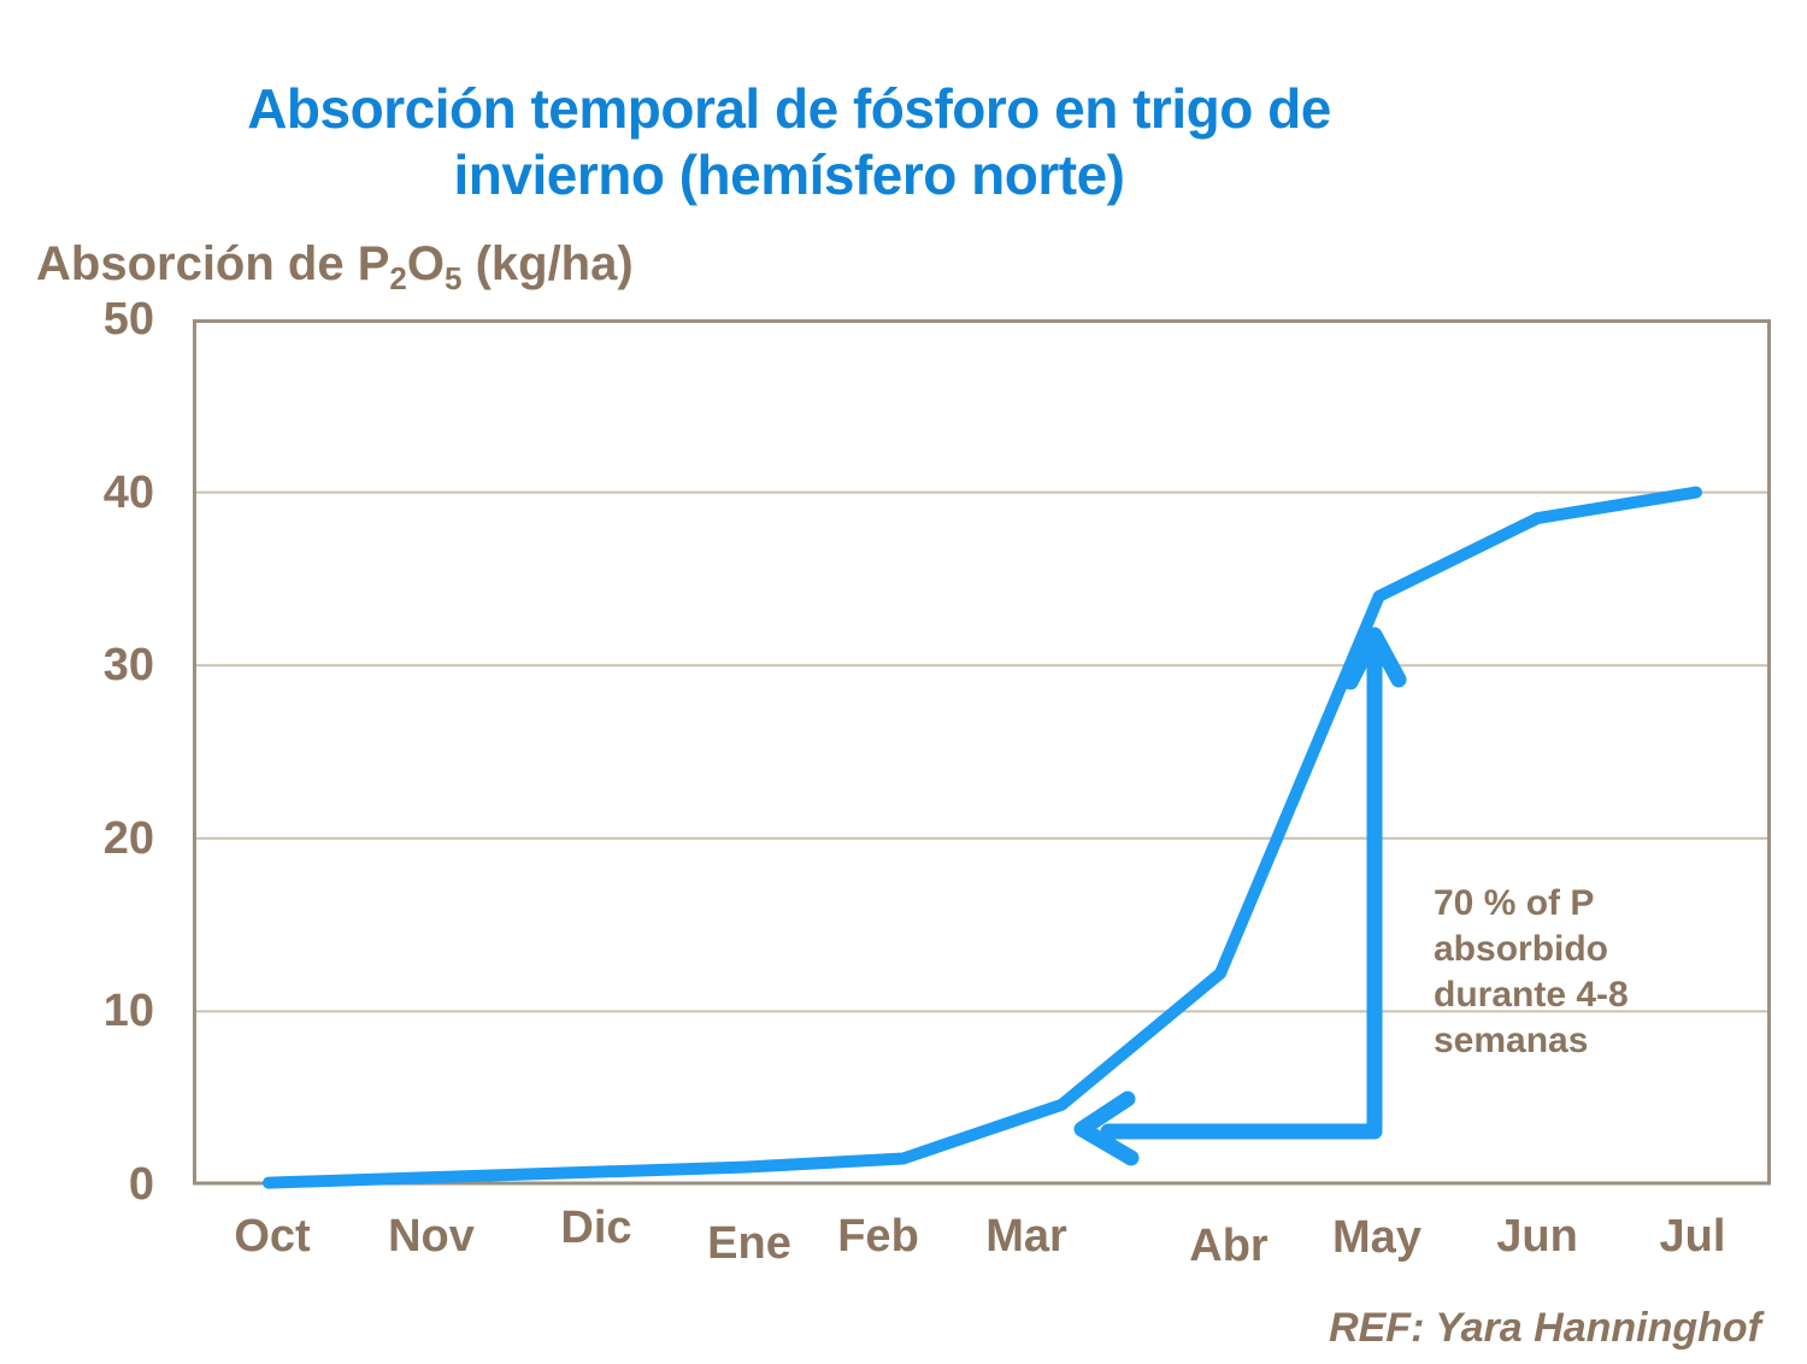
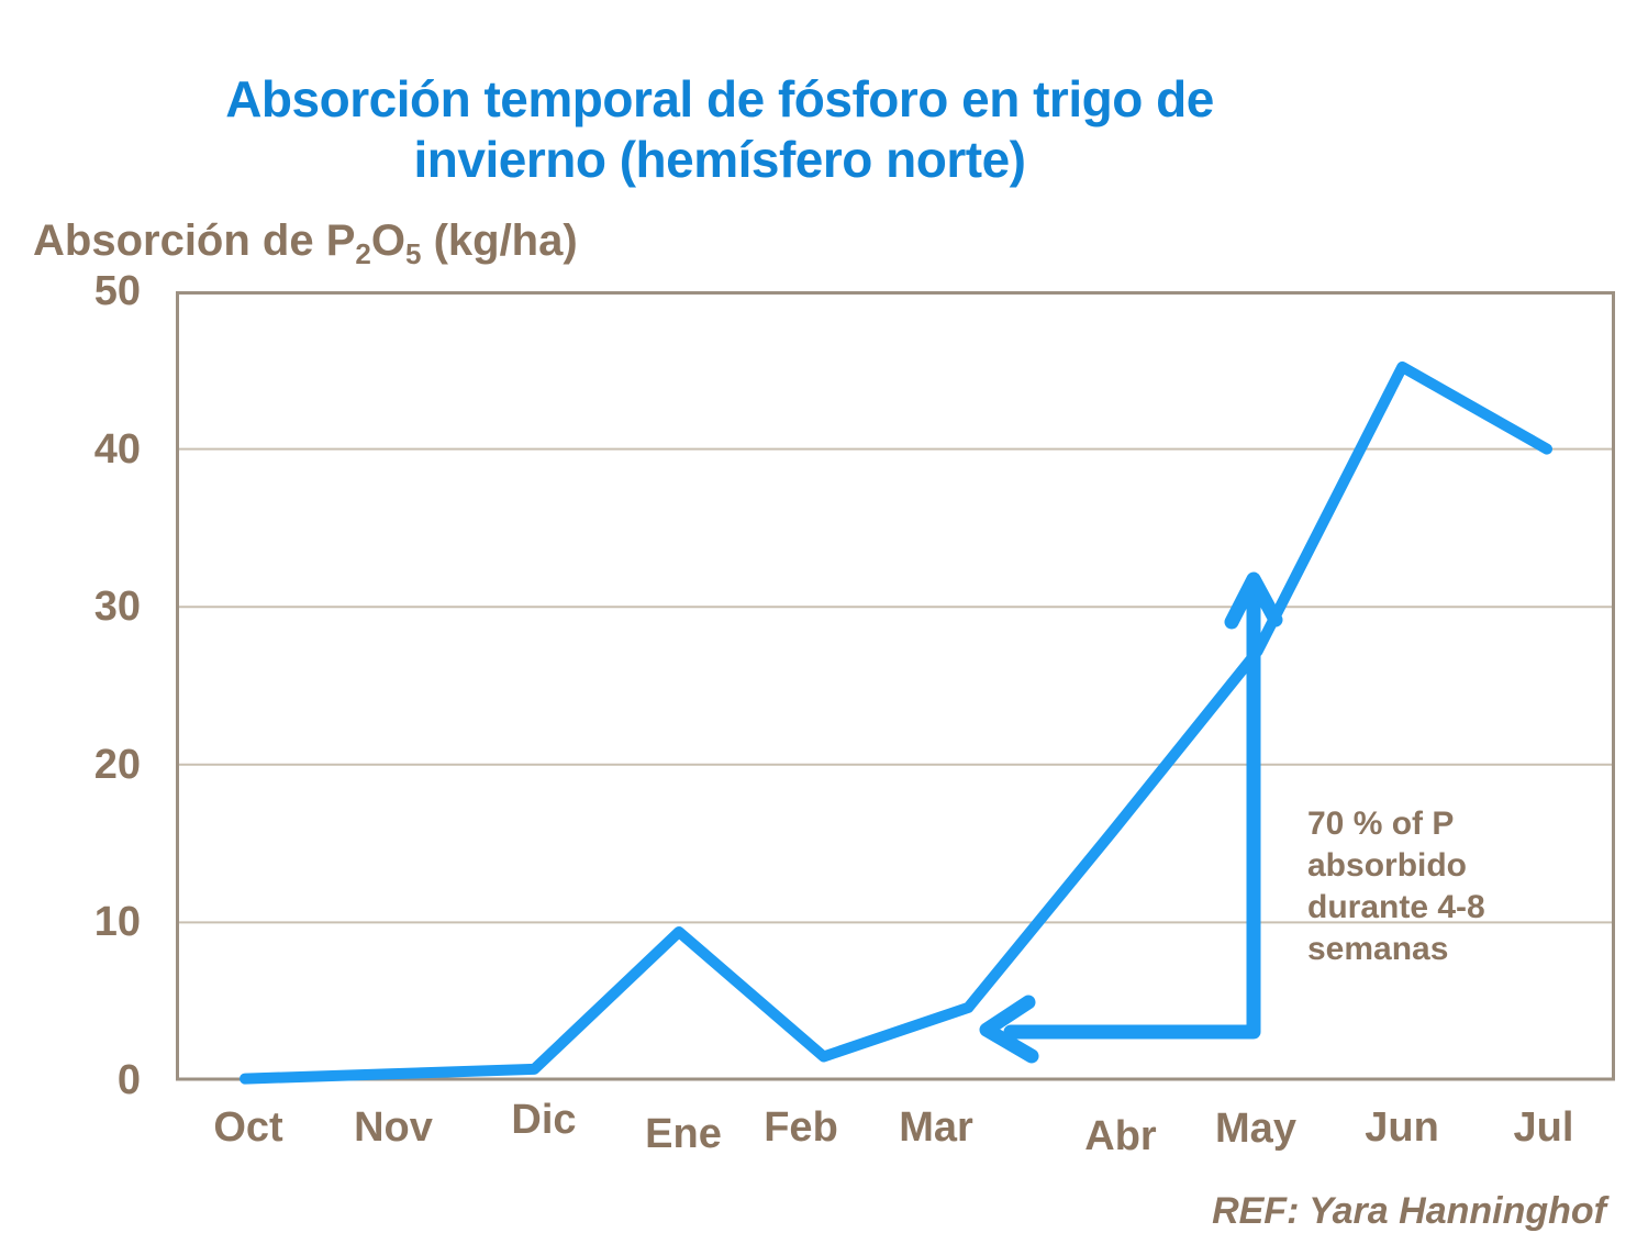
Ene: 1.0 -> 9.4
Abr: 12.2 -> 15.8
May: 34.0 -> 27.2
Jun: 38.5 -> 45.2
